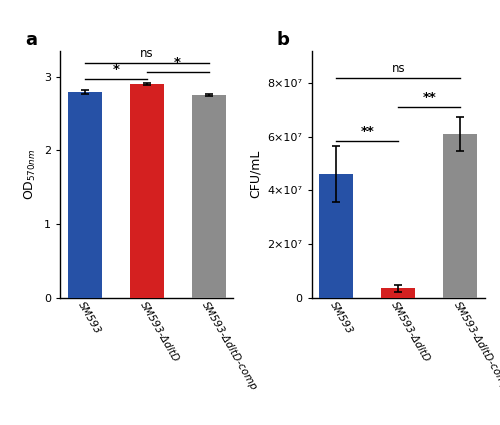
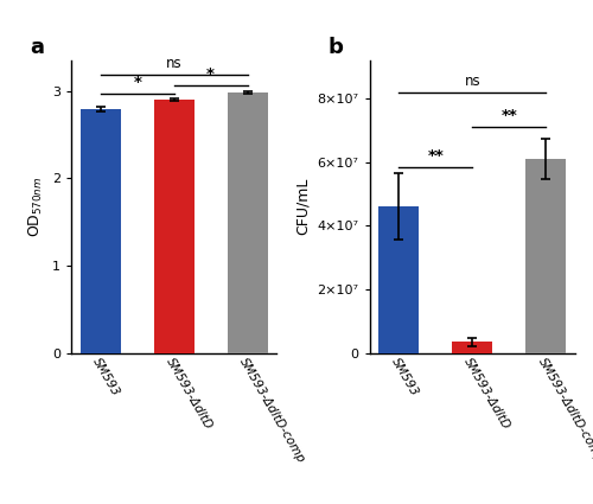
SM593-ΔdltD-comp: 2.75 -> 2.98
